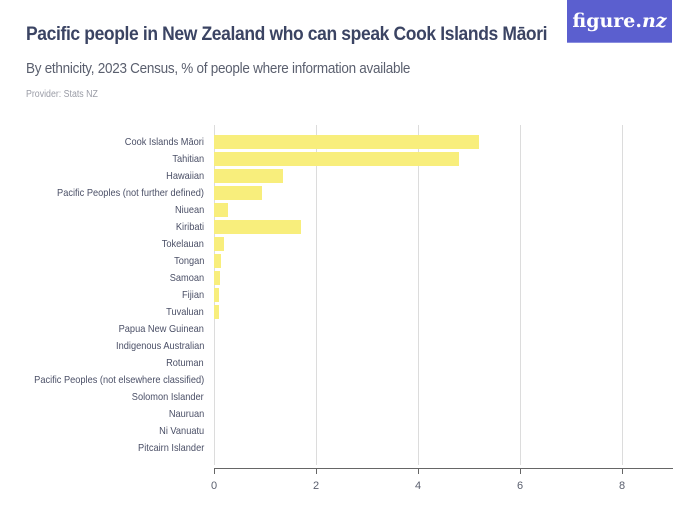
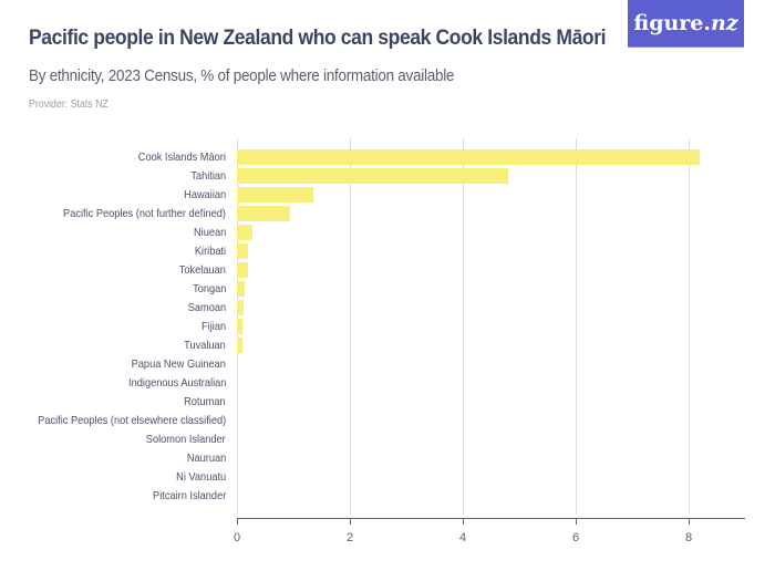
Cook Islands Māori: 5.2 -> 8.2
Kiribati: 1.7 -> 0.2
